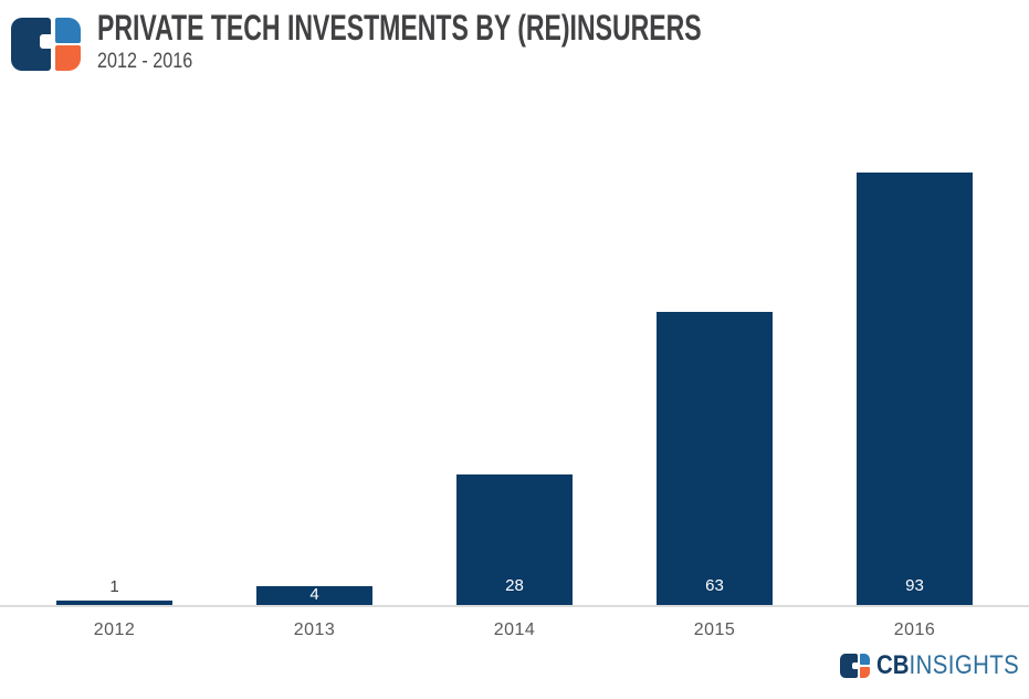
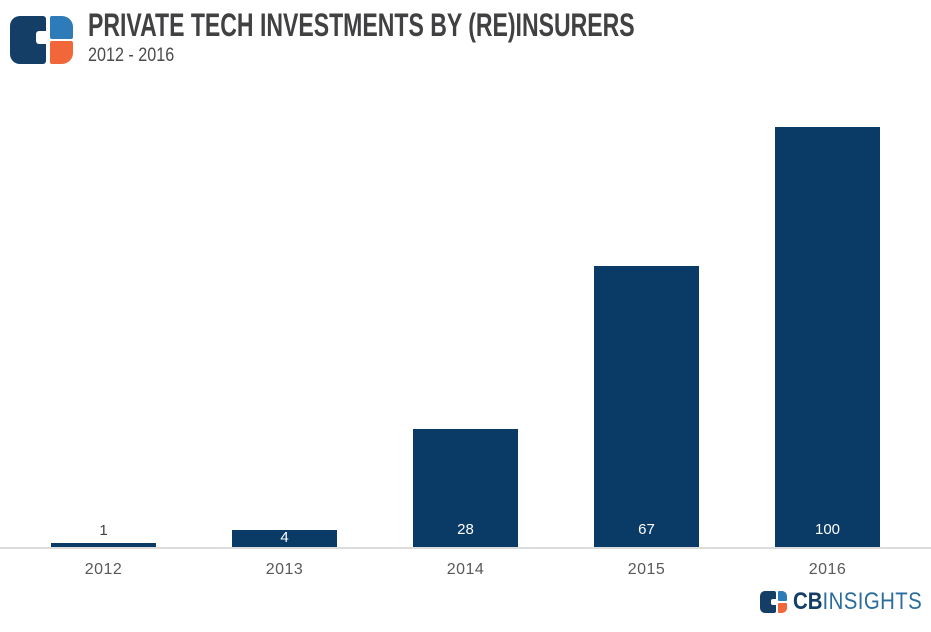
2015: 63 -> 67
2016: 93 -> 100
